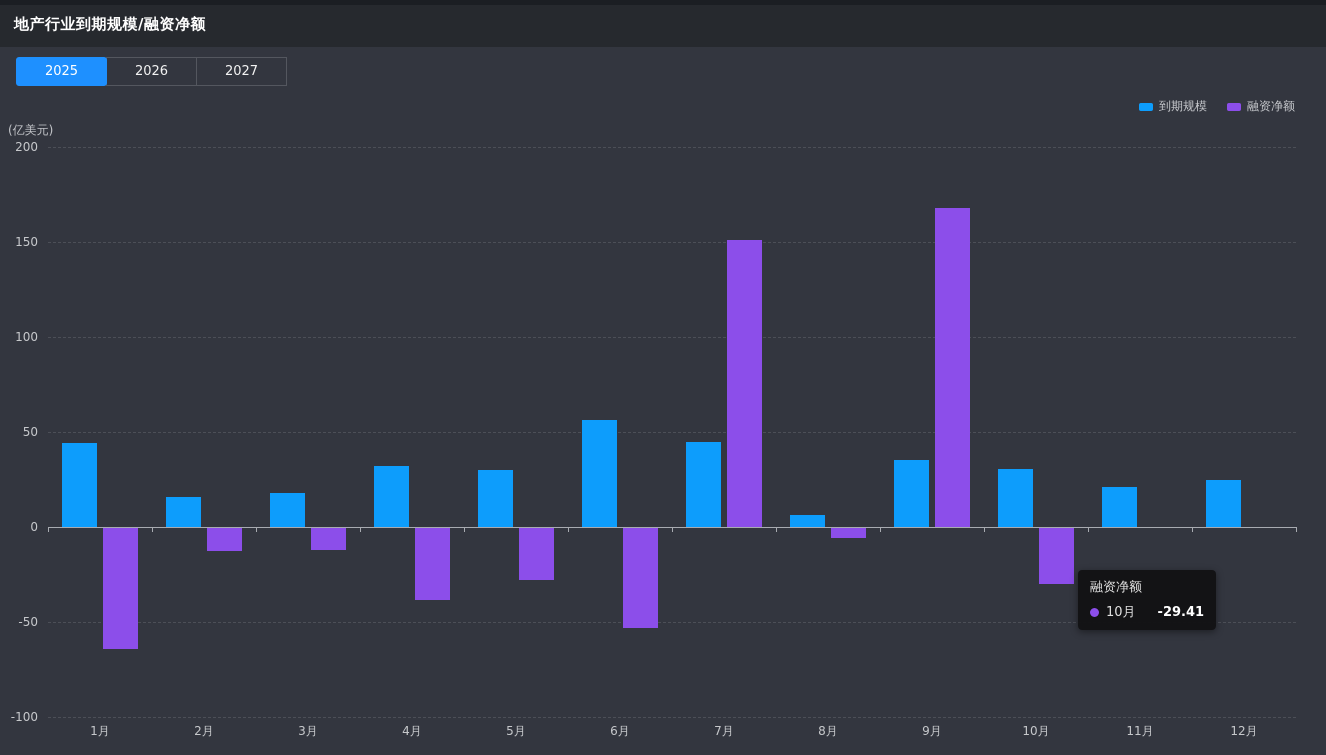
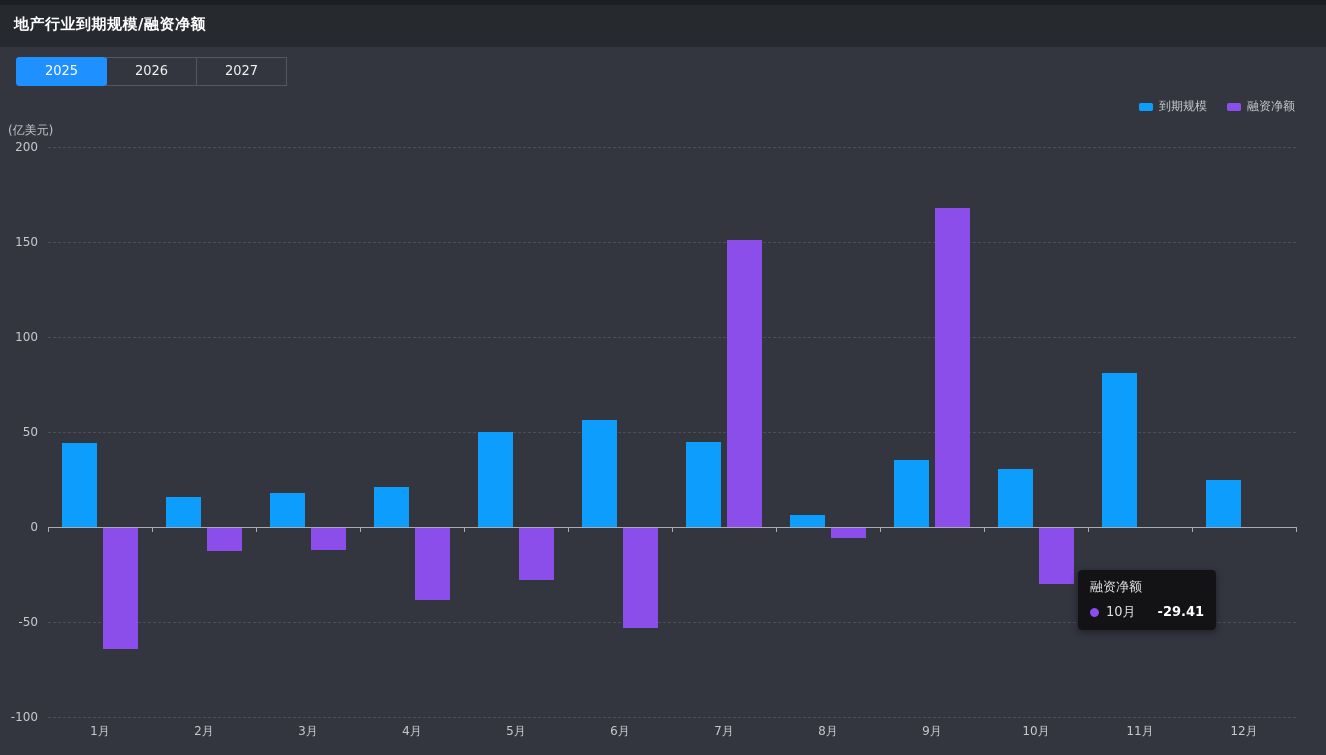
到期规模/4月: 32 -> 21
到期规模/5月: 30 -> 50
到期规模/11月: 21 -> 81
